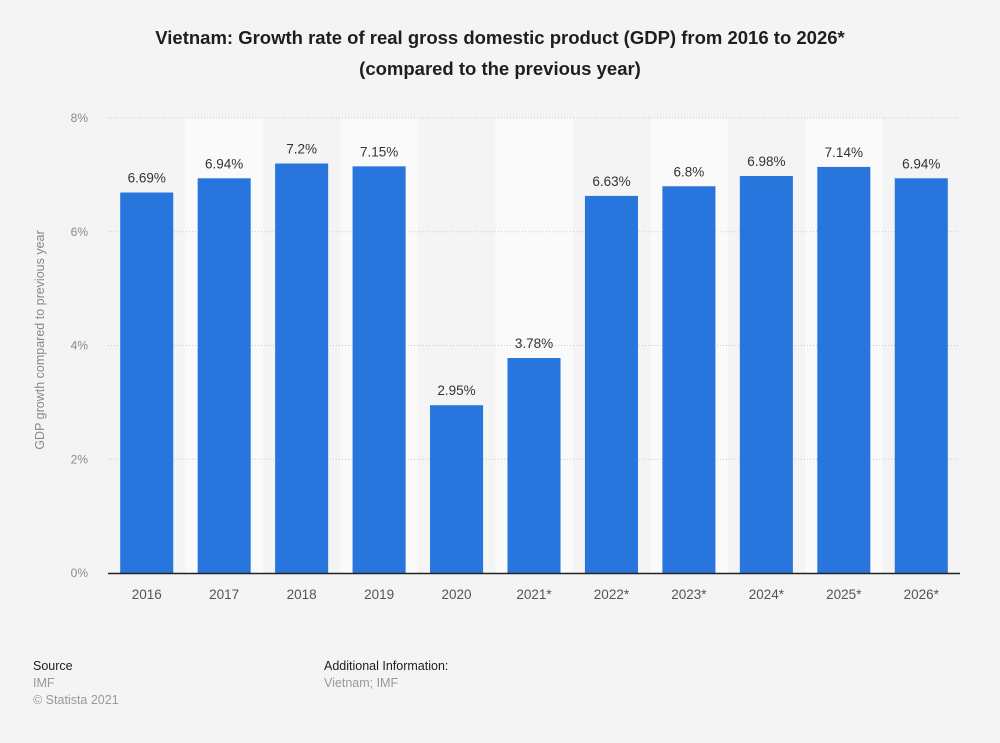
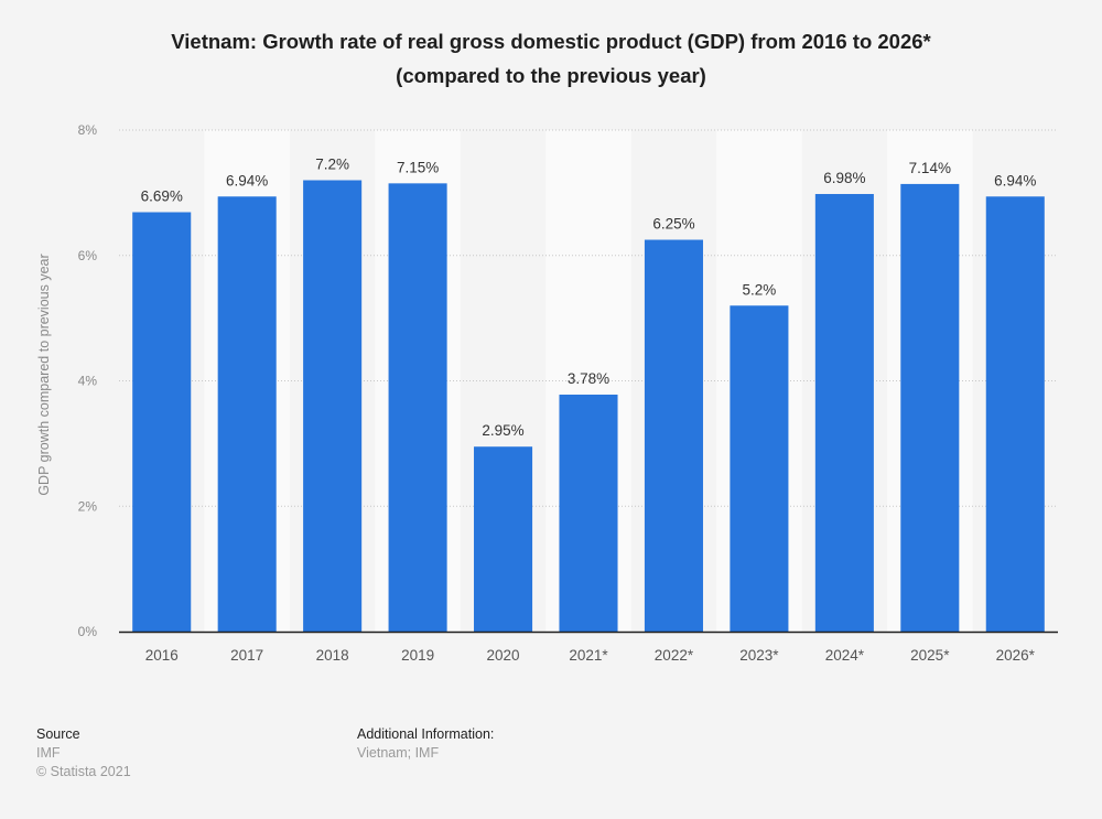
2022*: 6.63% -> 6.25%
2023*: 6.8% -> 5.2%
